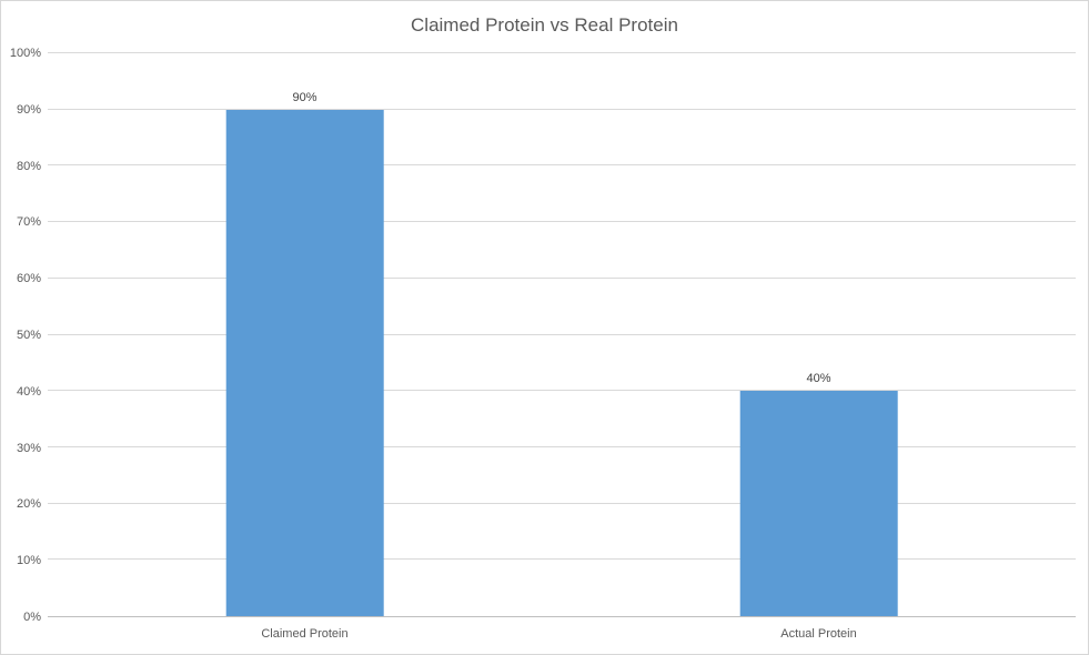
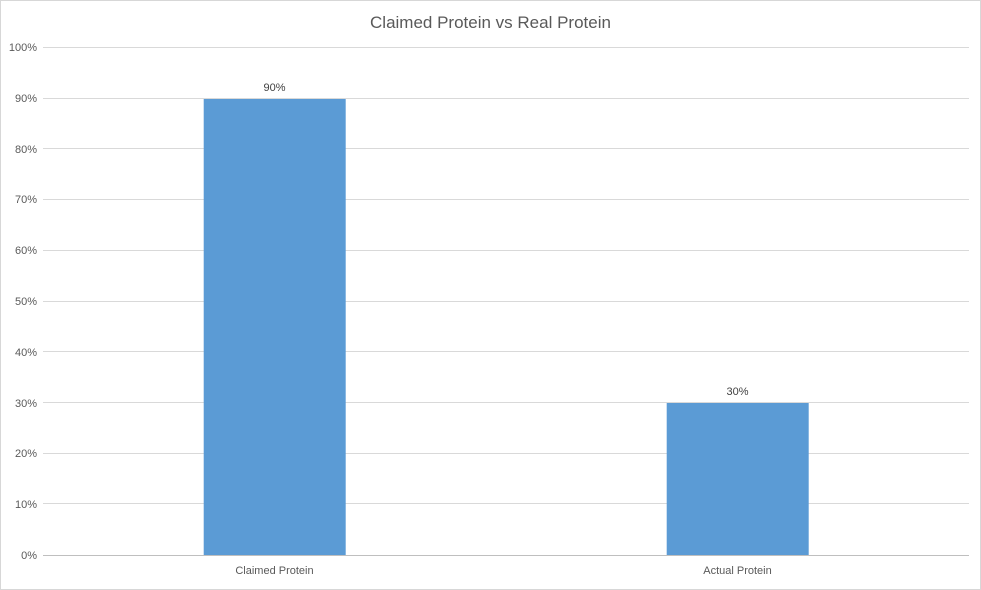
Actual Protein: 40% -> 30%
